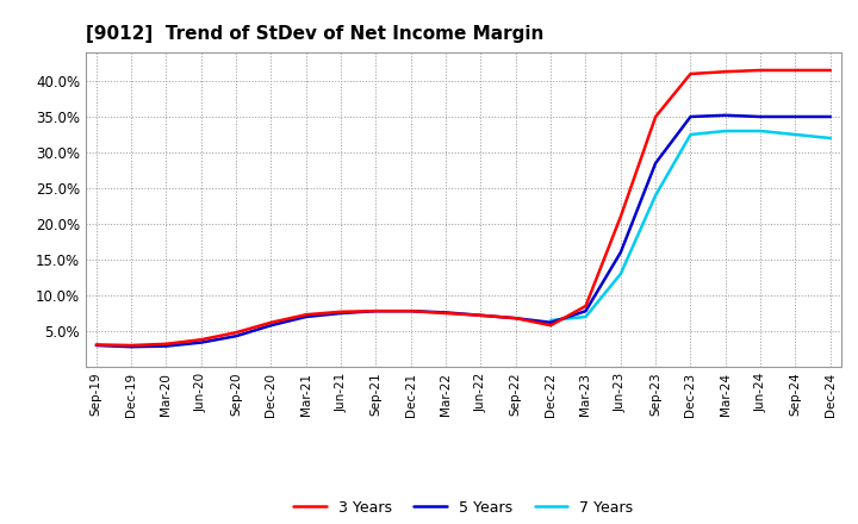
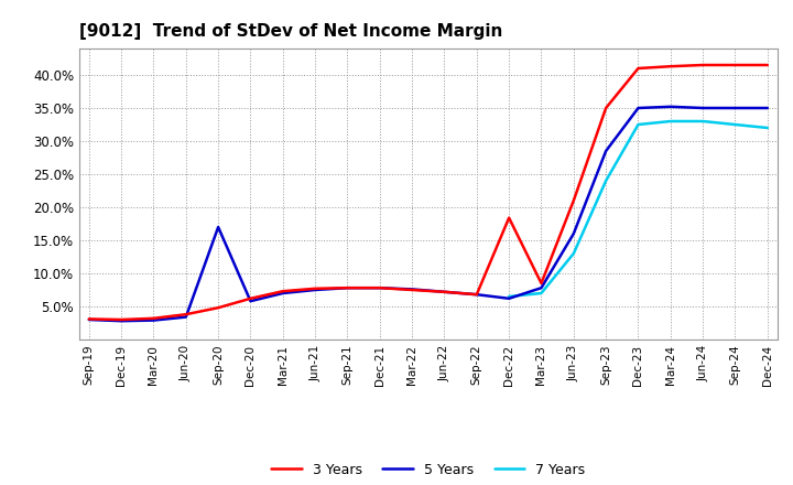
5 Years/Sep-20: 4.3% -> 17.0%
3 Years/Dec-22: 5.8% -> 18.4%
